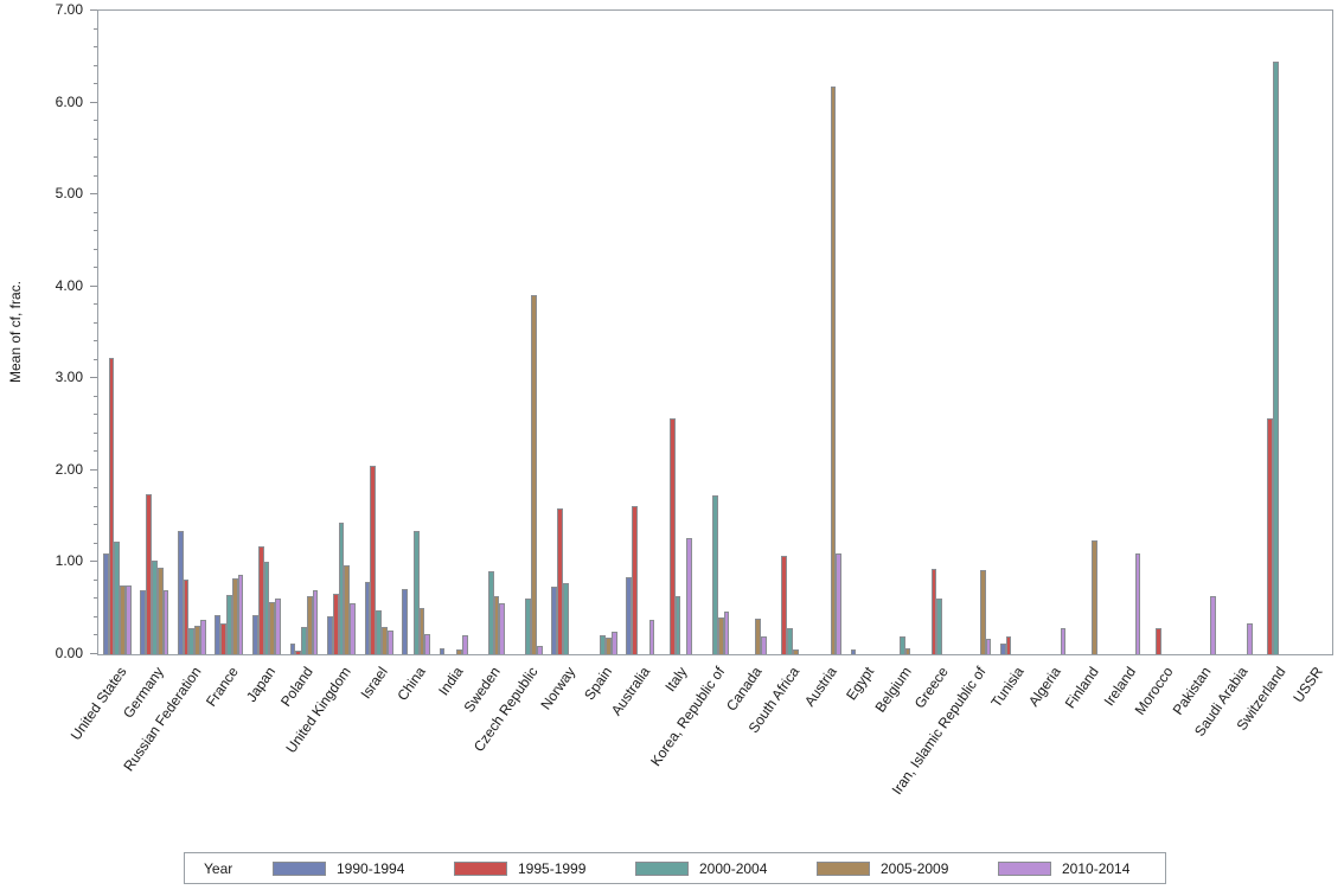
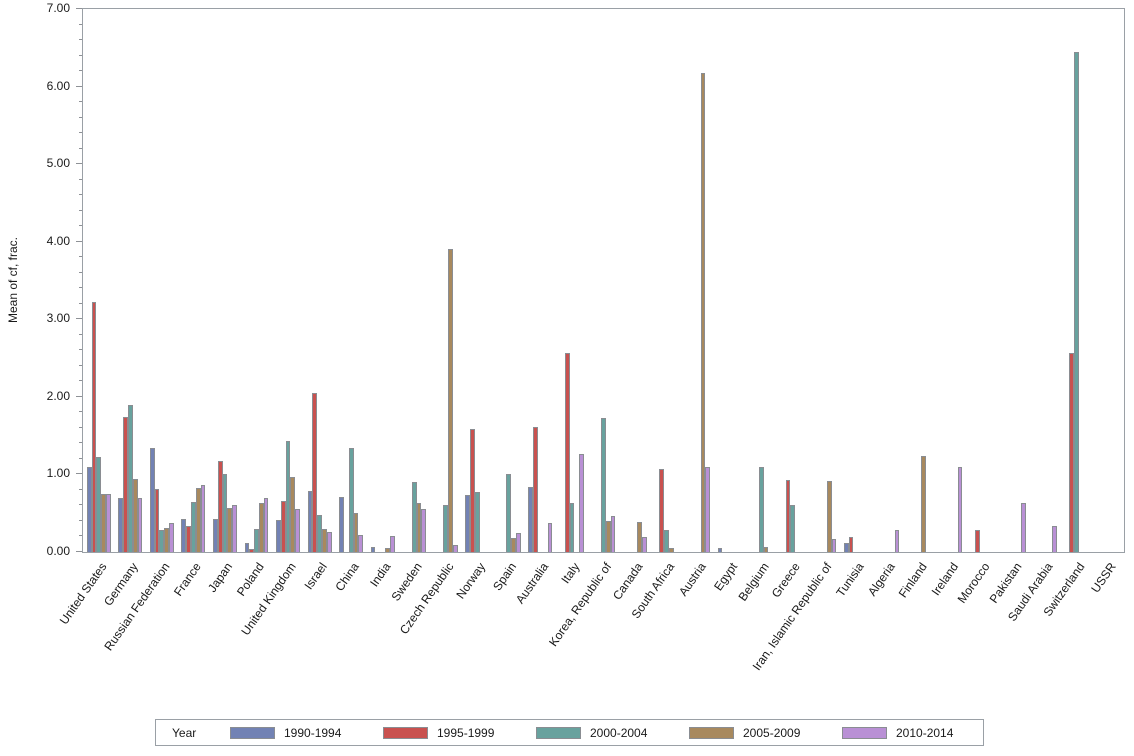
2000-2004/Germany: 1.0 -> 1.9
2000-2004/Spain: 0.2 -> 1.0
2000-2004/Belgium: 0.2 -> 1.1
